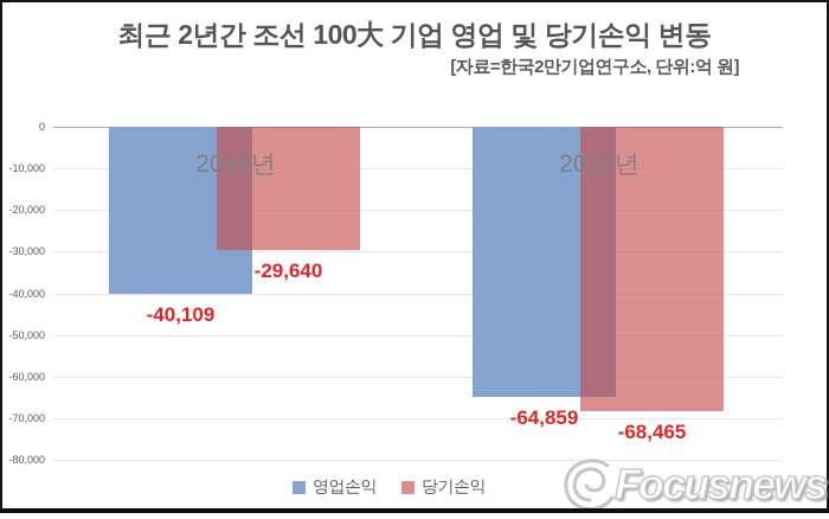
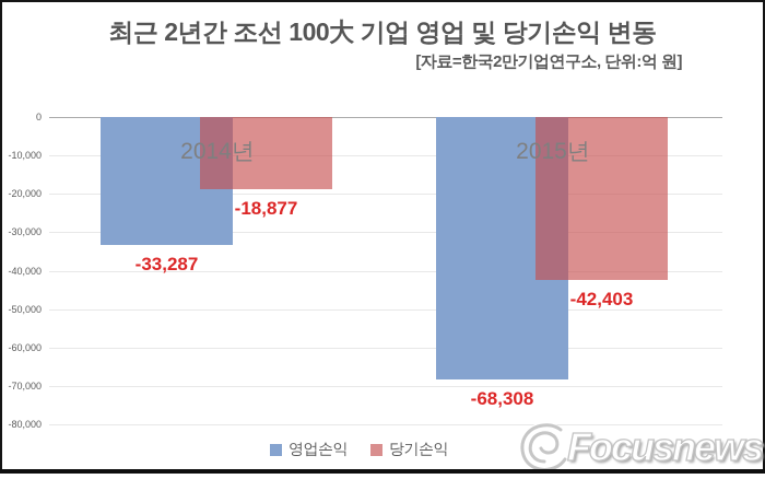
영업손익/2014년: -40,109 -> -33,287
당기손익/2014년: -29,640 -> -18,877
영업손익/2015년: -64,859 -> -68,308
당기손익/2015년: -68,465 -> -42,403
